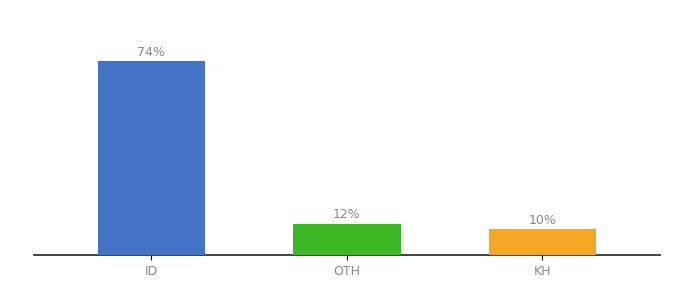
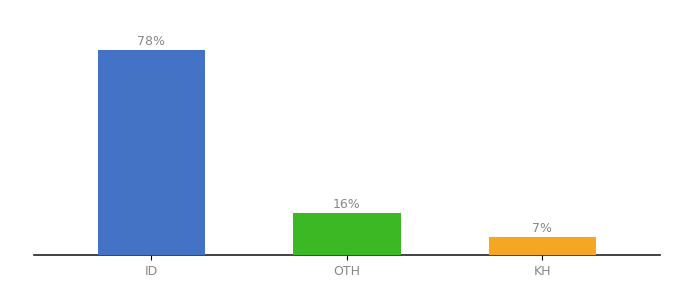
ID: 74% -> 78%
OTH: 12% -> 16%
KH: 10% -> 7%
